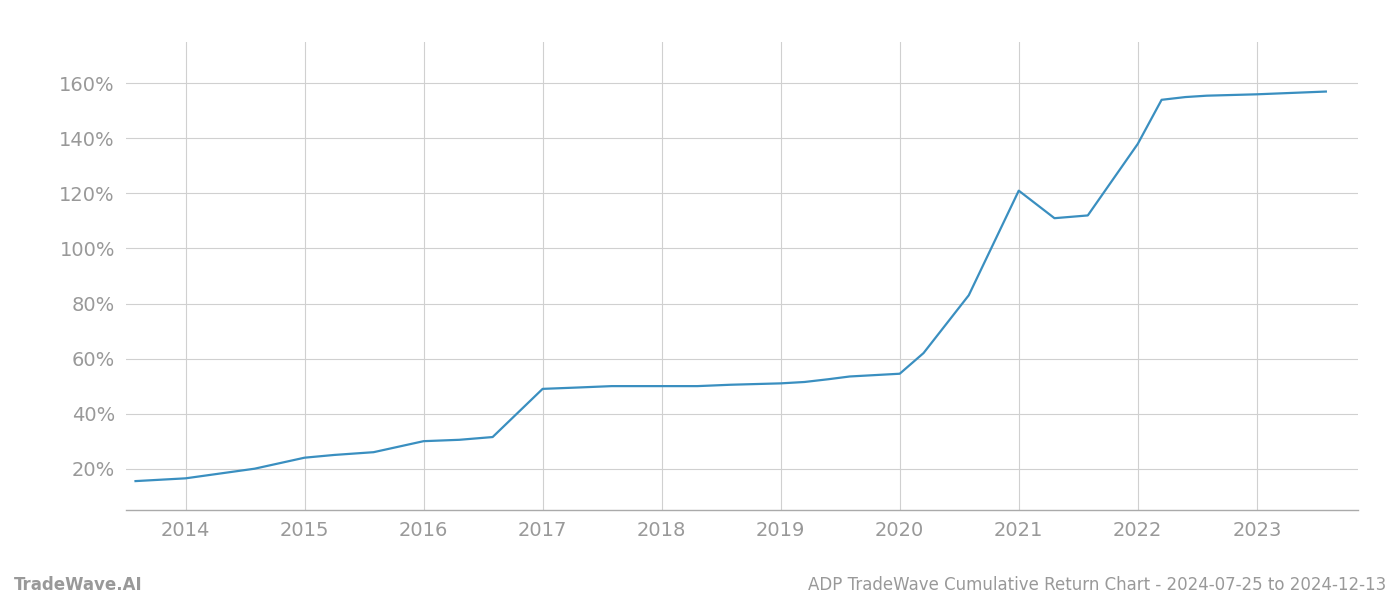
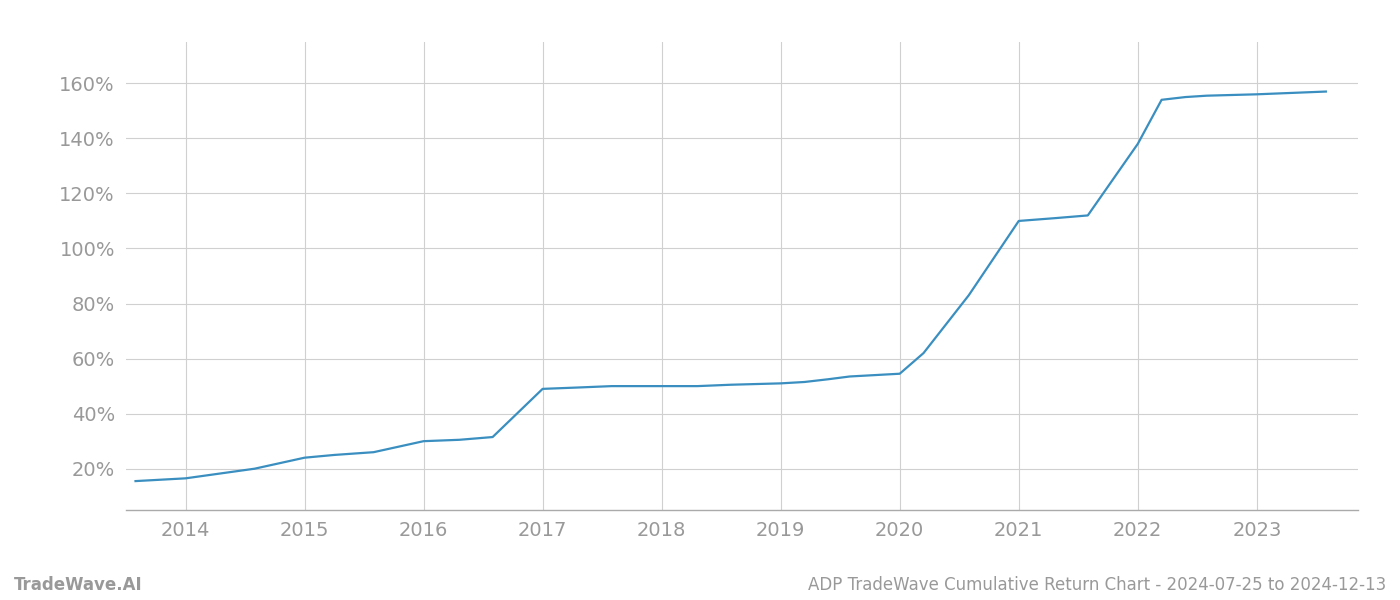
2021: 121.0% -> 110.0%
